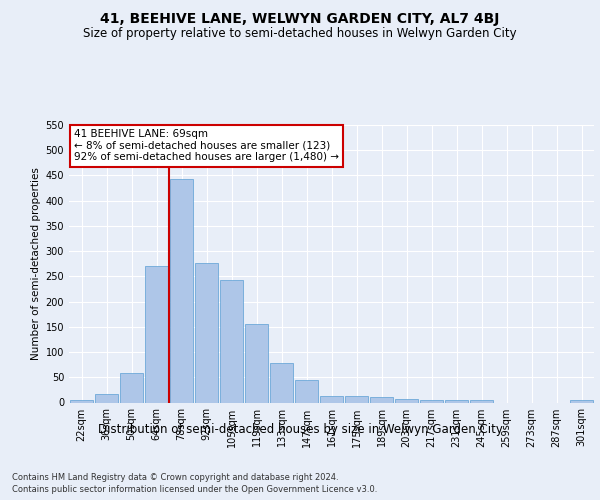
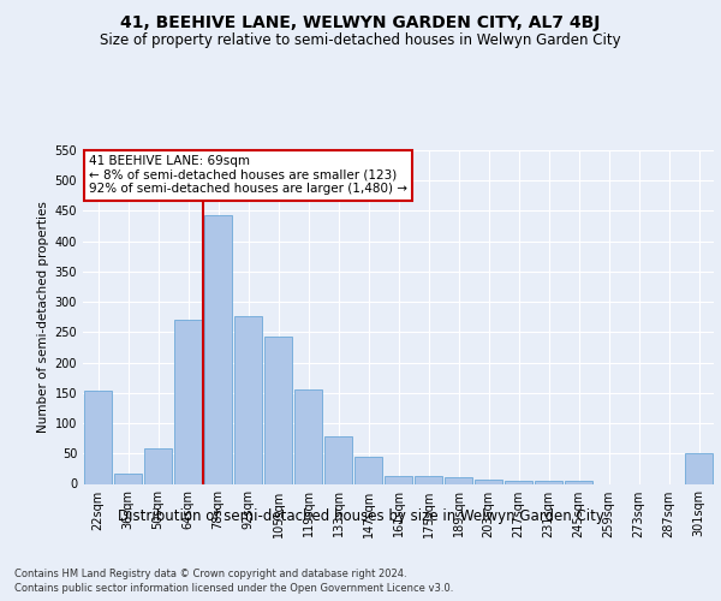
22sqm: 4 -> 154
301sqm: 4 -> 50
